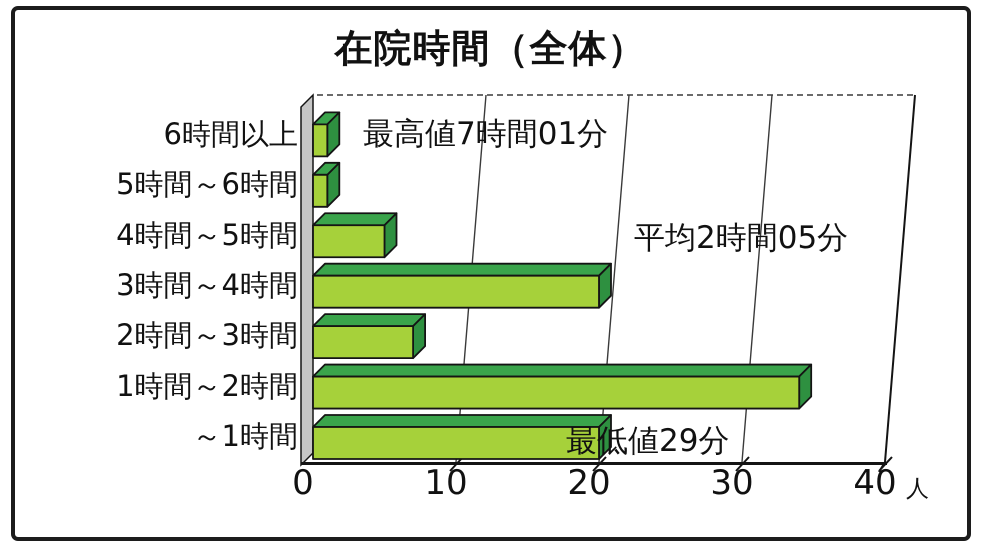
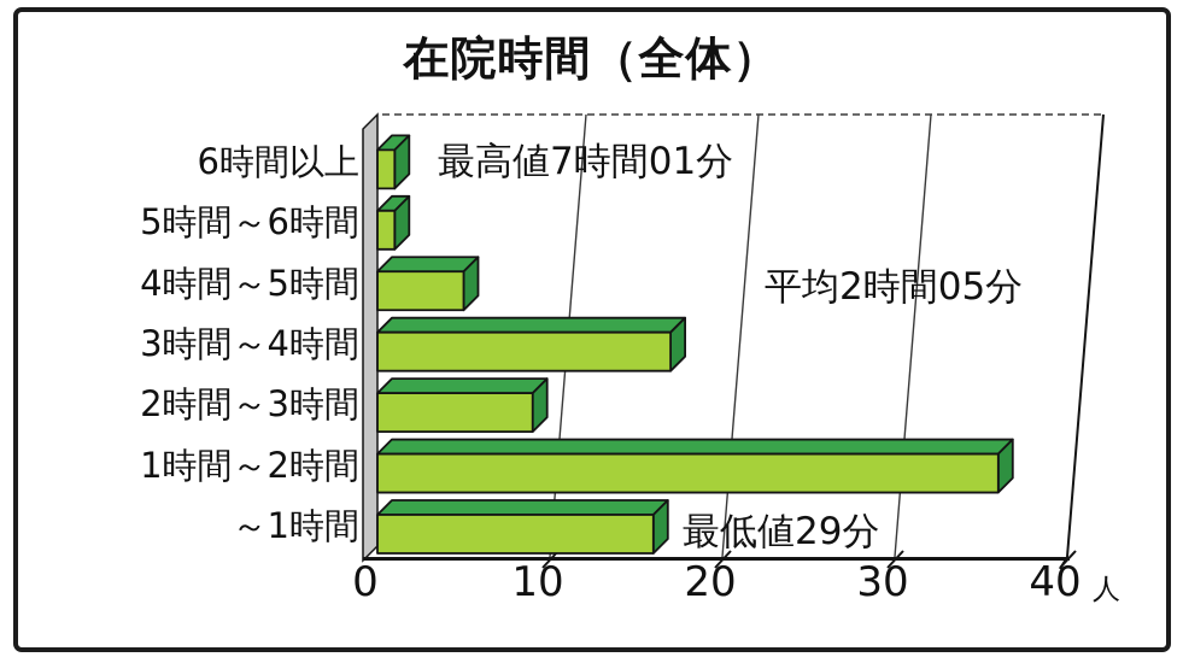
3時間～4時間: 20 -> 17
2時間～3時間: 7 -> 9
1時間～2時間: 34 -> 36
～1時間: 20 -> 16
